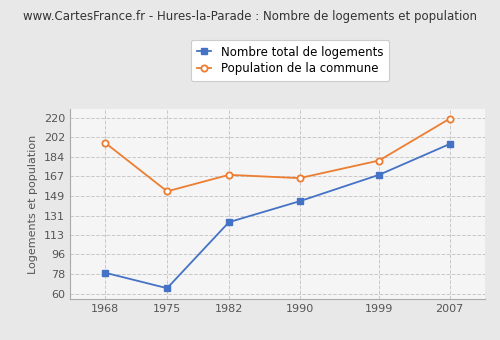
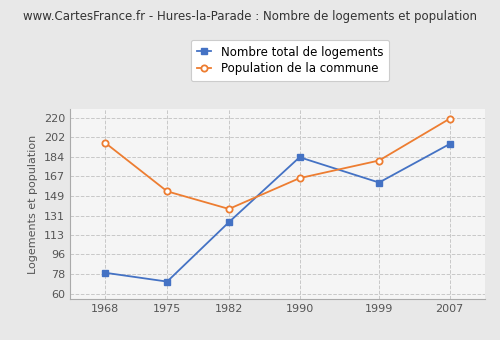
Nombre total de logements/1975: 65 -> 71
Population de la commune/1982: 168 -> 137
Nombre total de logements/1990: 144 -> 184
Nombre total de logements/1999: 168 -> 161
